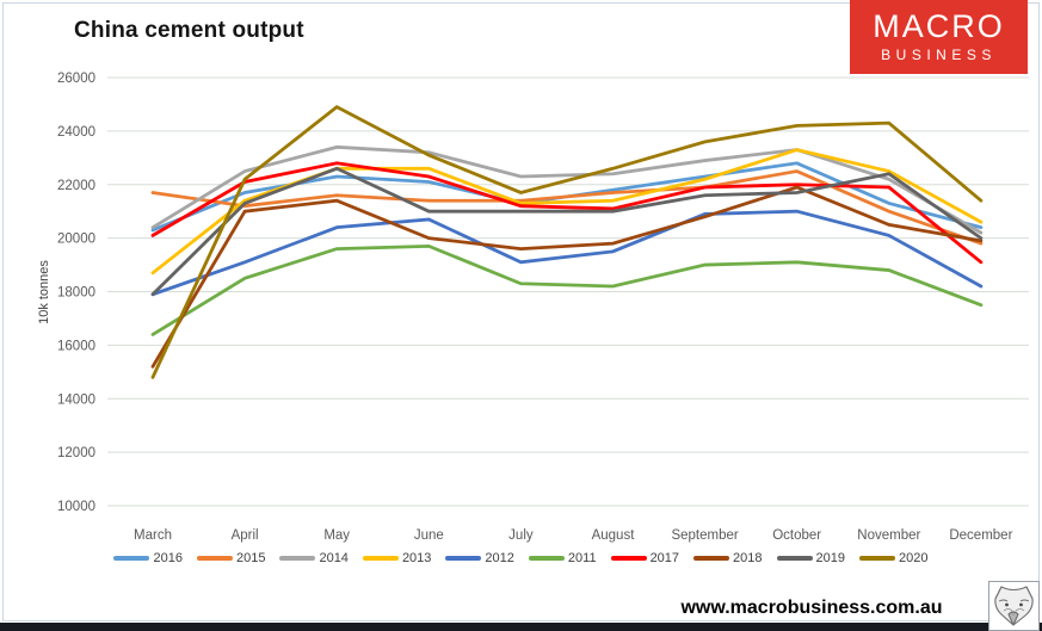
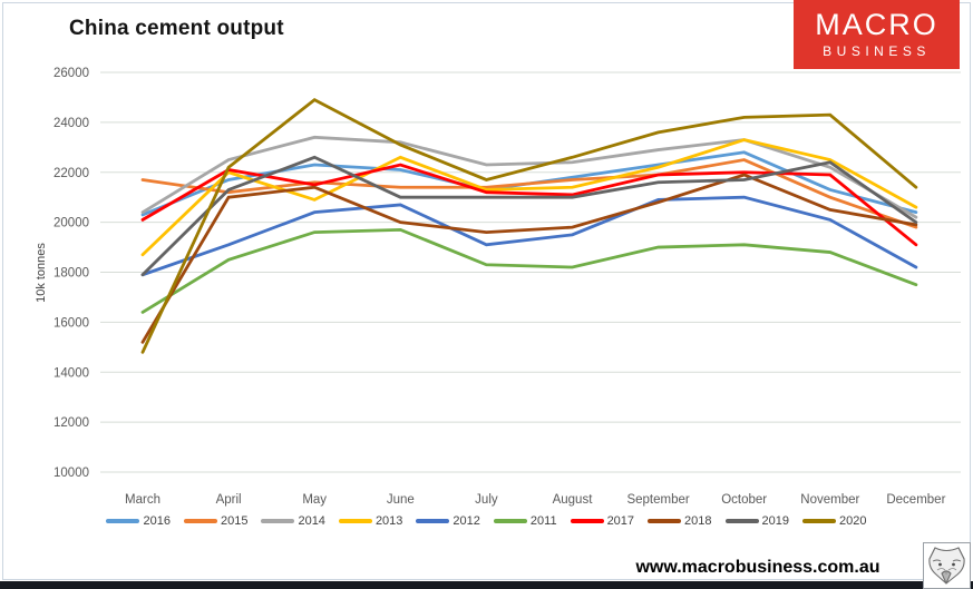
2013/April: 21400 -> 22000
2013/May: 22600 -> 20900
2017/May: 22800 -> 21500
